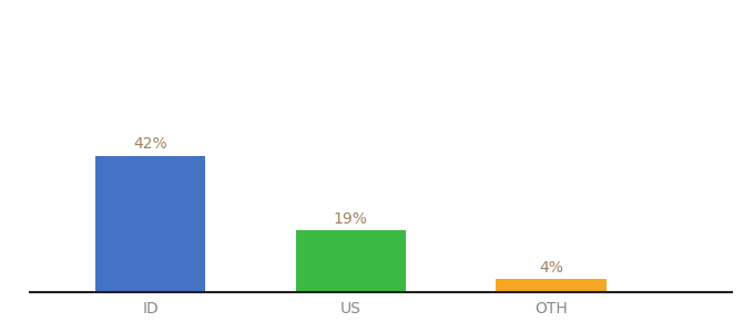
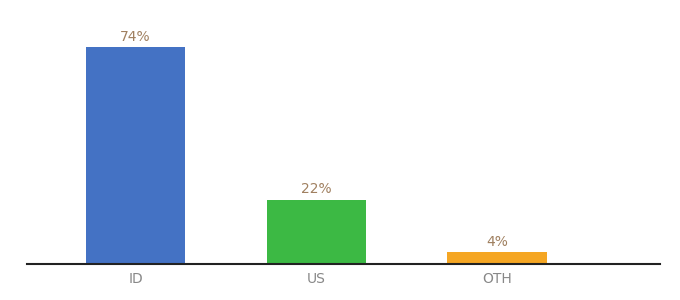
ID: 42% -> 74%
US: 19% -> 22%
